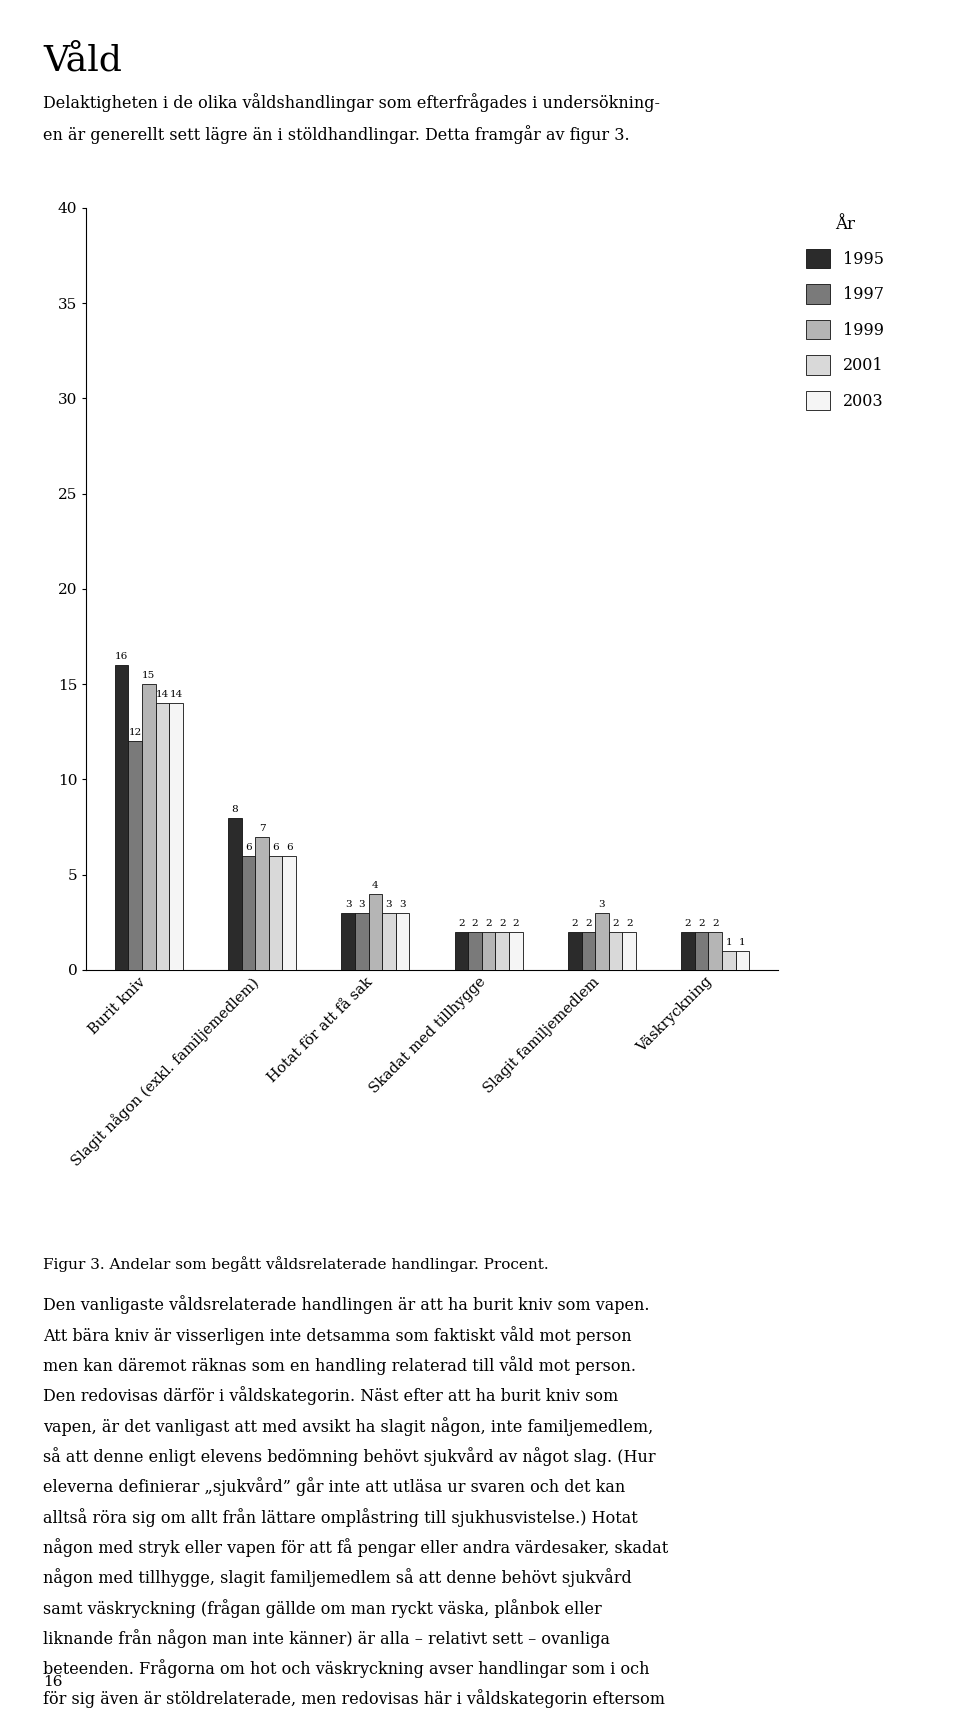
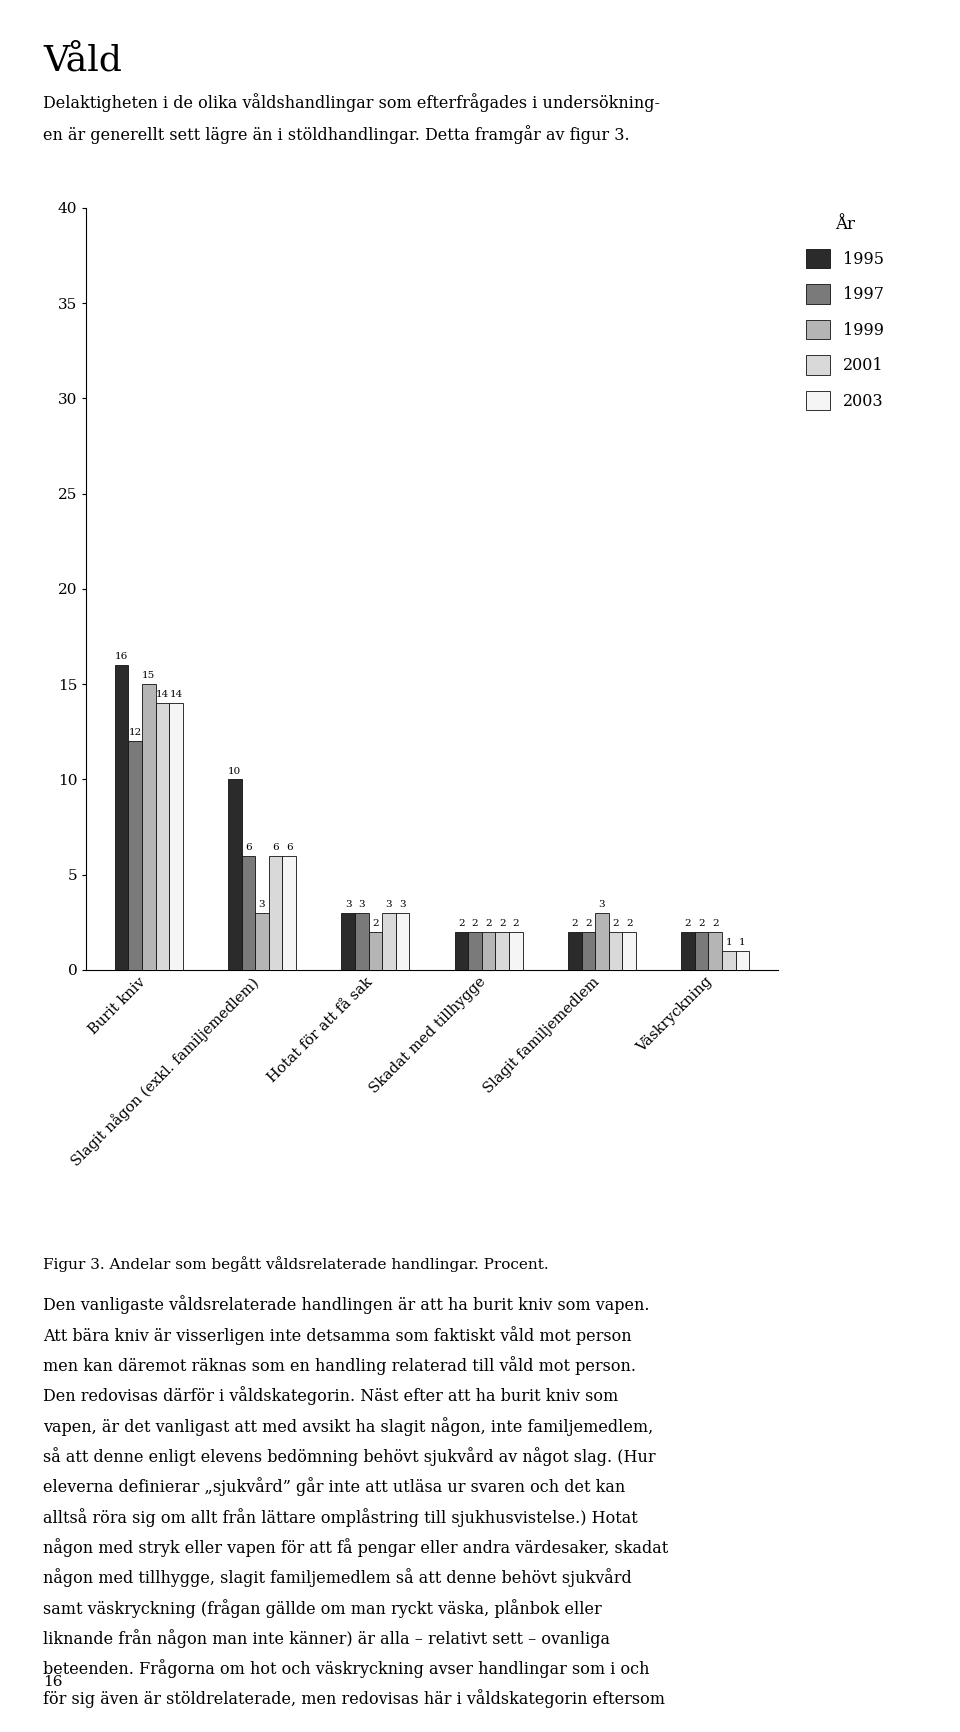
1995/Slagit någon (exkl. familjemedlem): 8 -> 10
1999/Slagit någon (exkl. familjemedlem): 7 -> 3
1999/Hotat för att få sak: 4 -> 2
